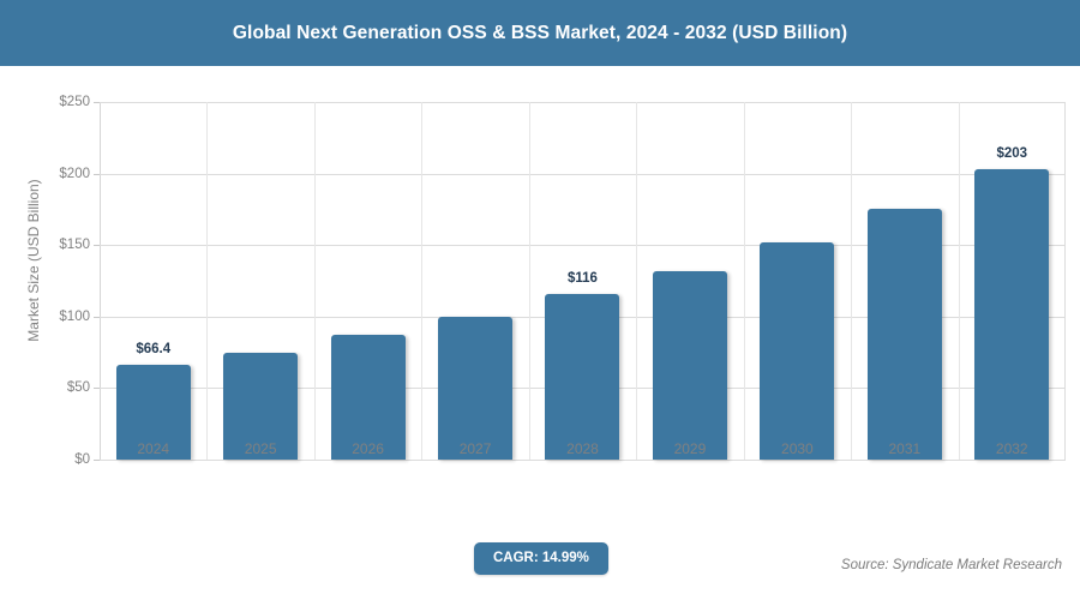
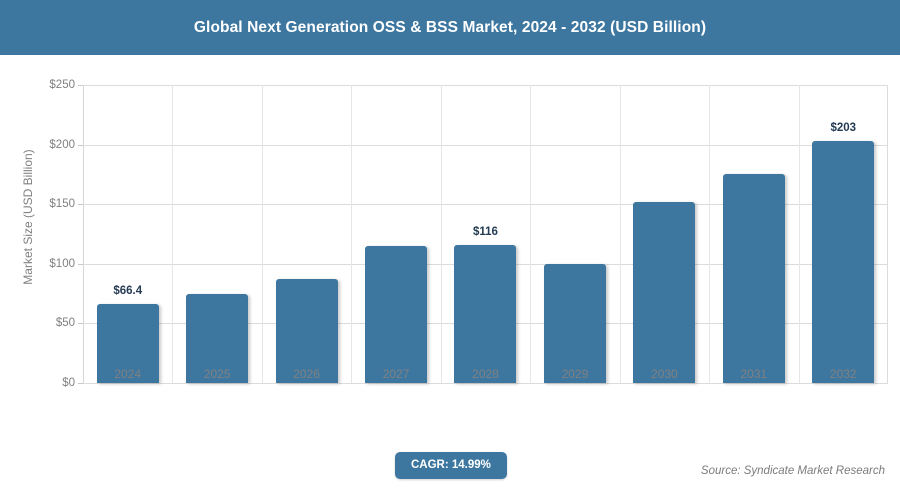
2027: $100 -> $115
2029: $132 -> $100
